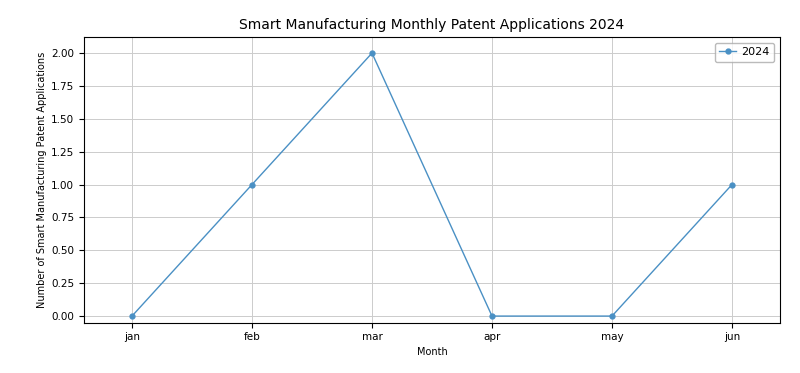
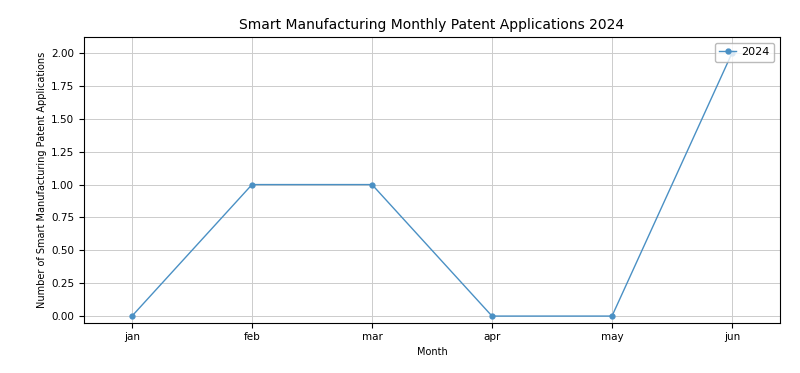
mar: 2 -> 1
jun: 1 -> 2
